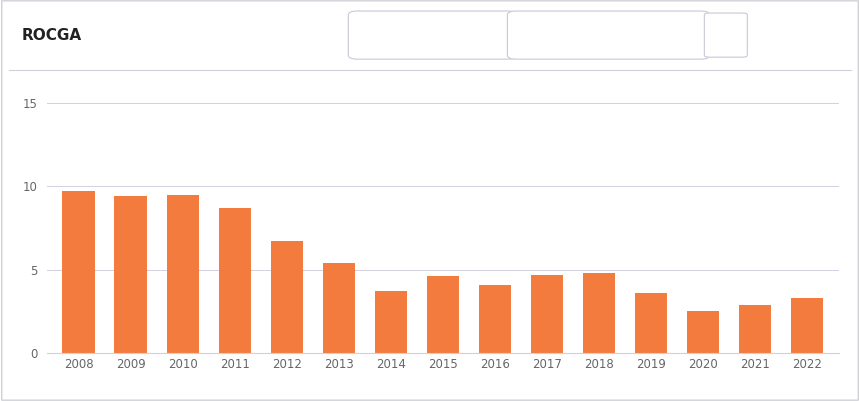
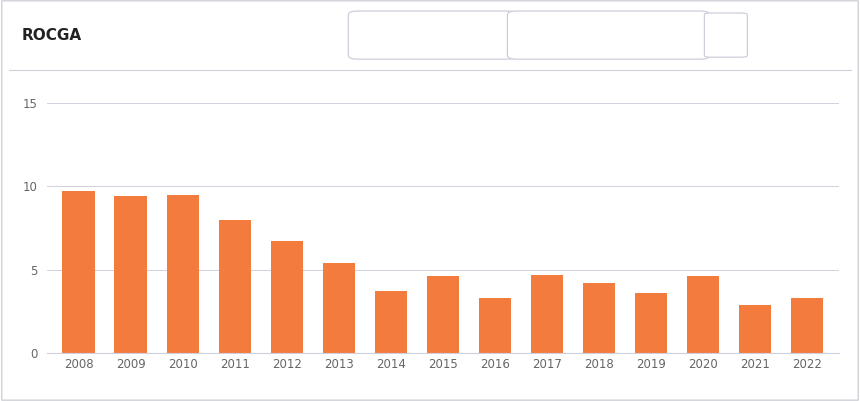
2011: 8.7 -> 8.0
2016: 4.1 -> 3.3
2018: 4.8 -> 4.2
2020: 2.5 -> 4.6
